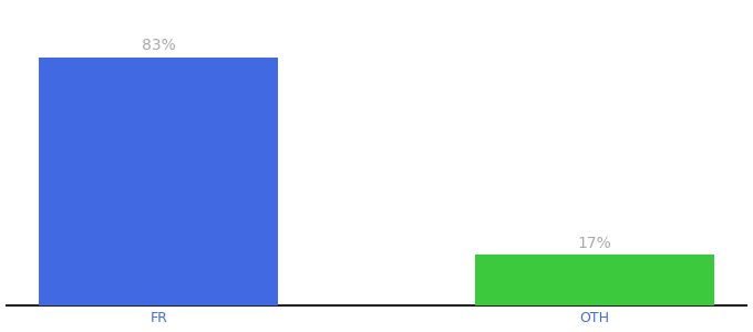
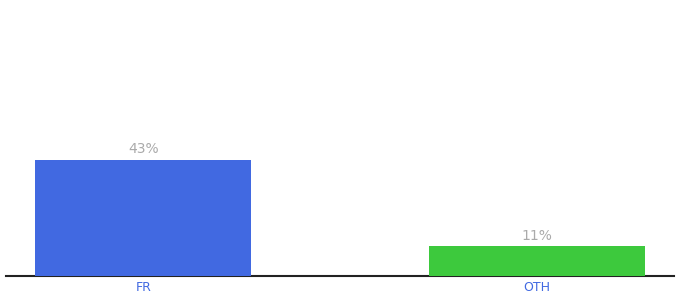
FR: 83% -> 43%
OTH: 17% -> 11%
